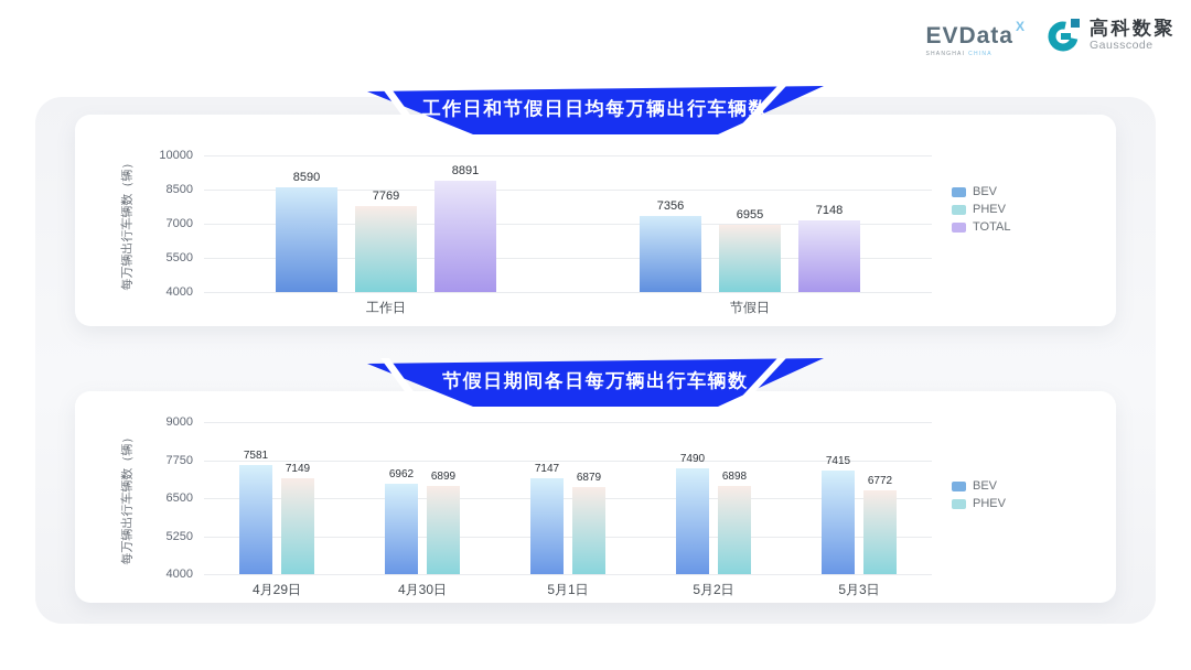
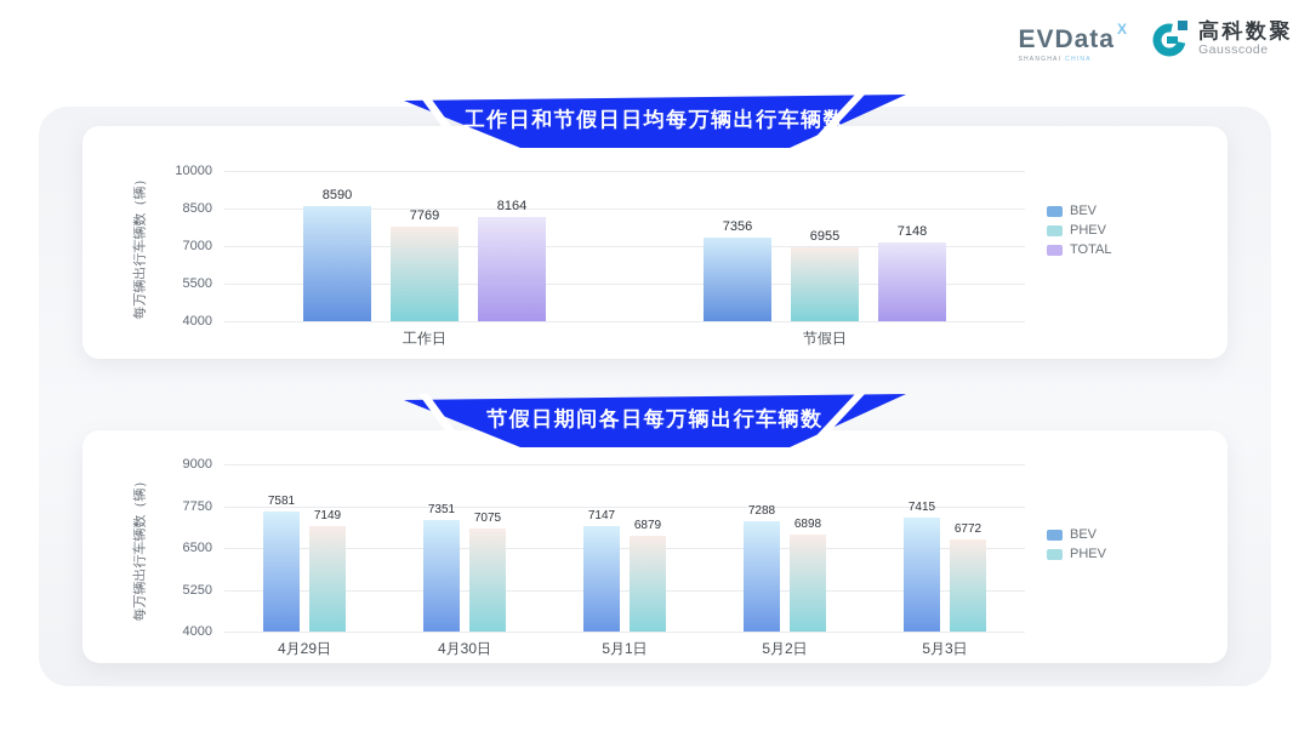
工作日和节假日日均每万辆出行车辆数/TOTAL/工作日: 8891 -> 8164
节假日期间各日每万辆出行车辆数/BEV/4月30日: 6962 -> 7351
节假日期间各日每万辆出行车辆数/PHEV/4月30日: 6899 -> 7075
节假日期间各日每万辆出行车辆数/BEV/5月2日: 7490 -> 7288
